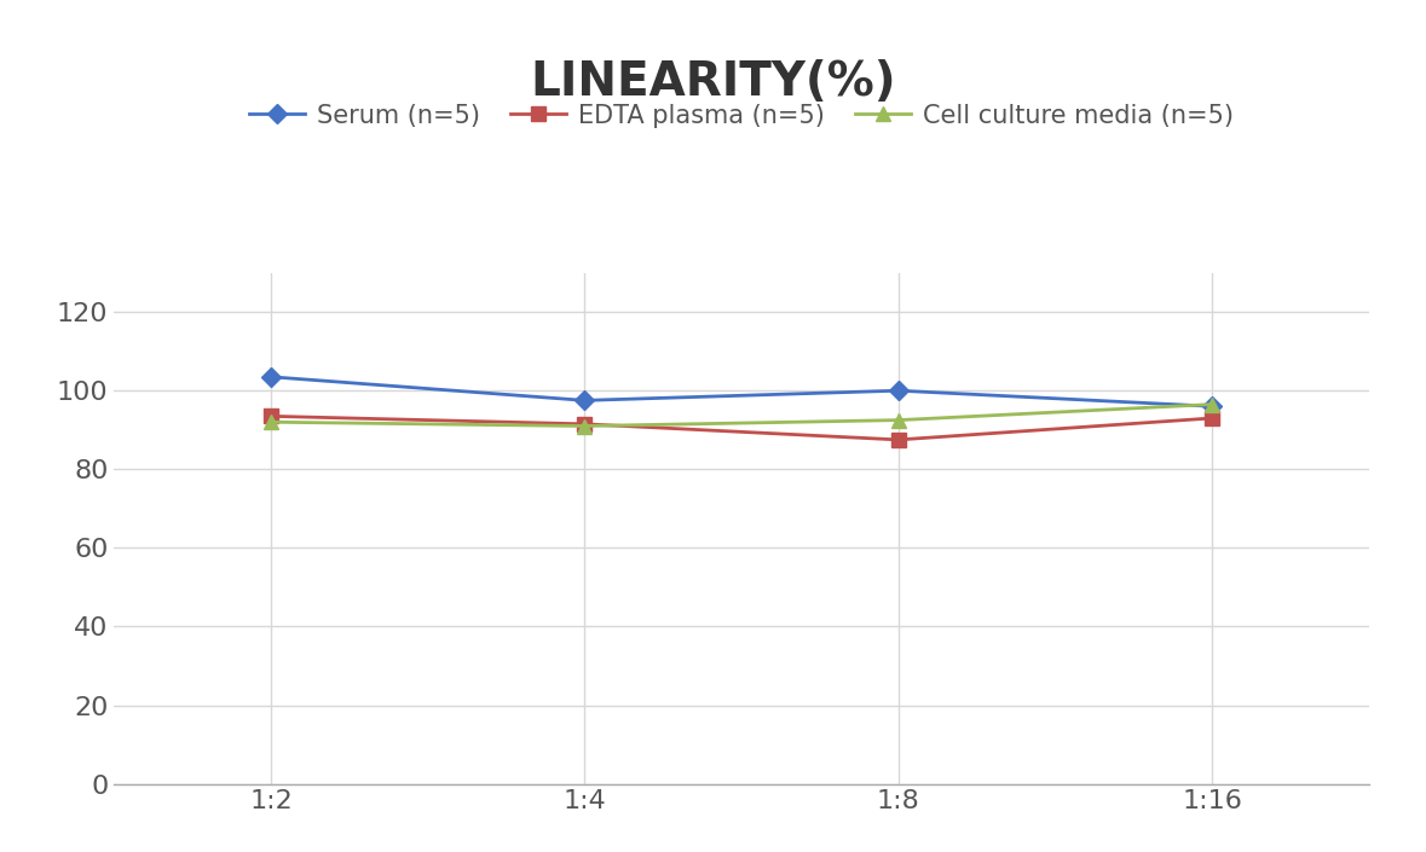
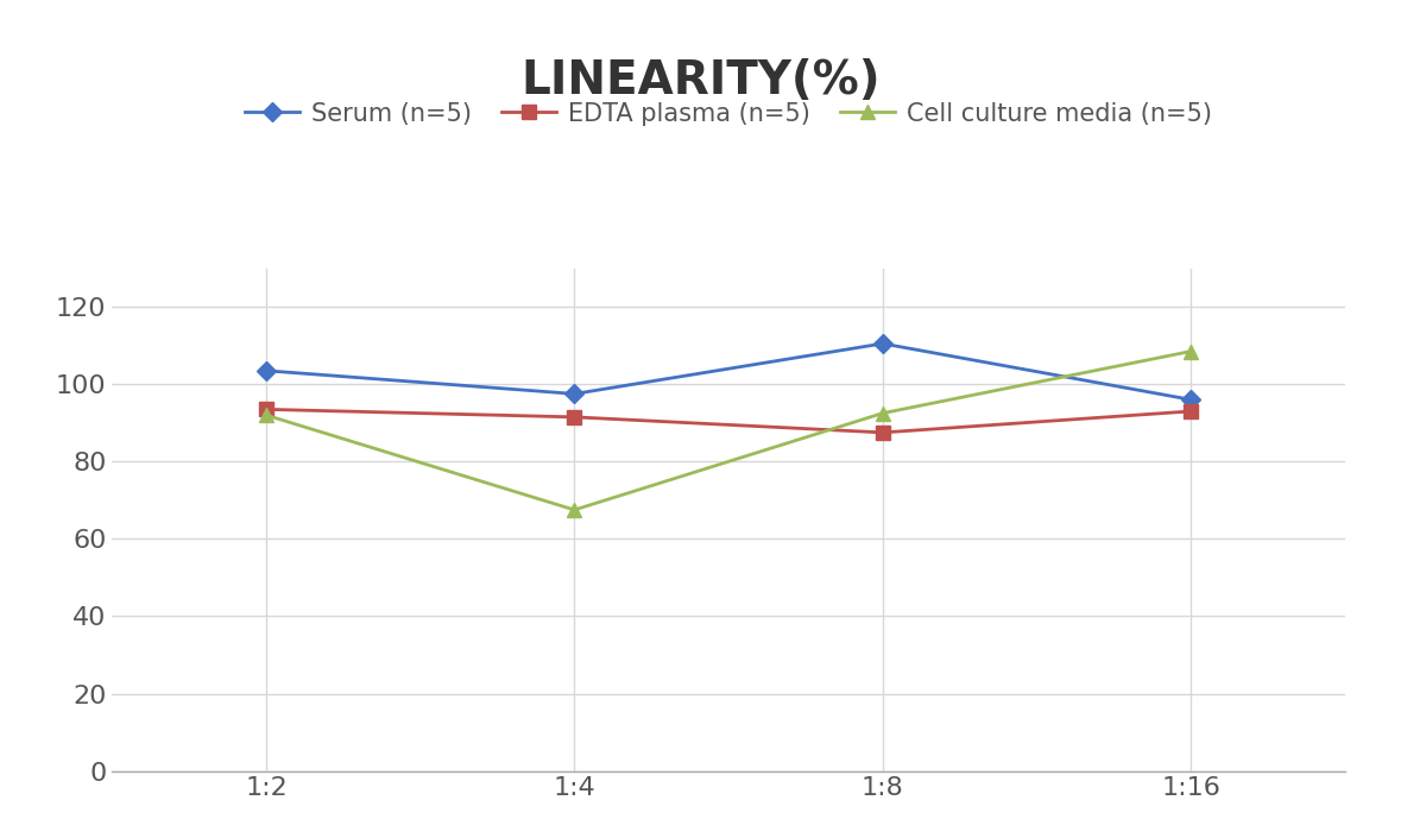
Cell culture media (n=5)/1:4: 91.0 -> 67.5
Serum (n=5)/1:8: 100.0 -> 110.5
Cell culture media (n=5)/1:16: 96.5 -> 108.5
